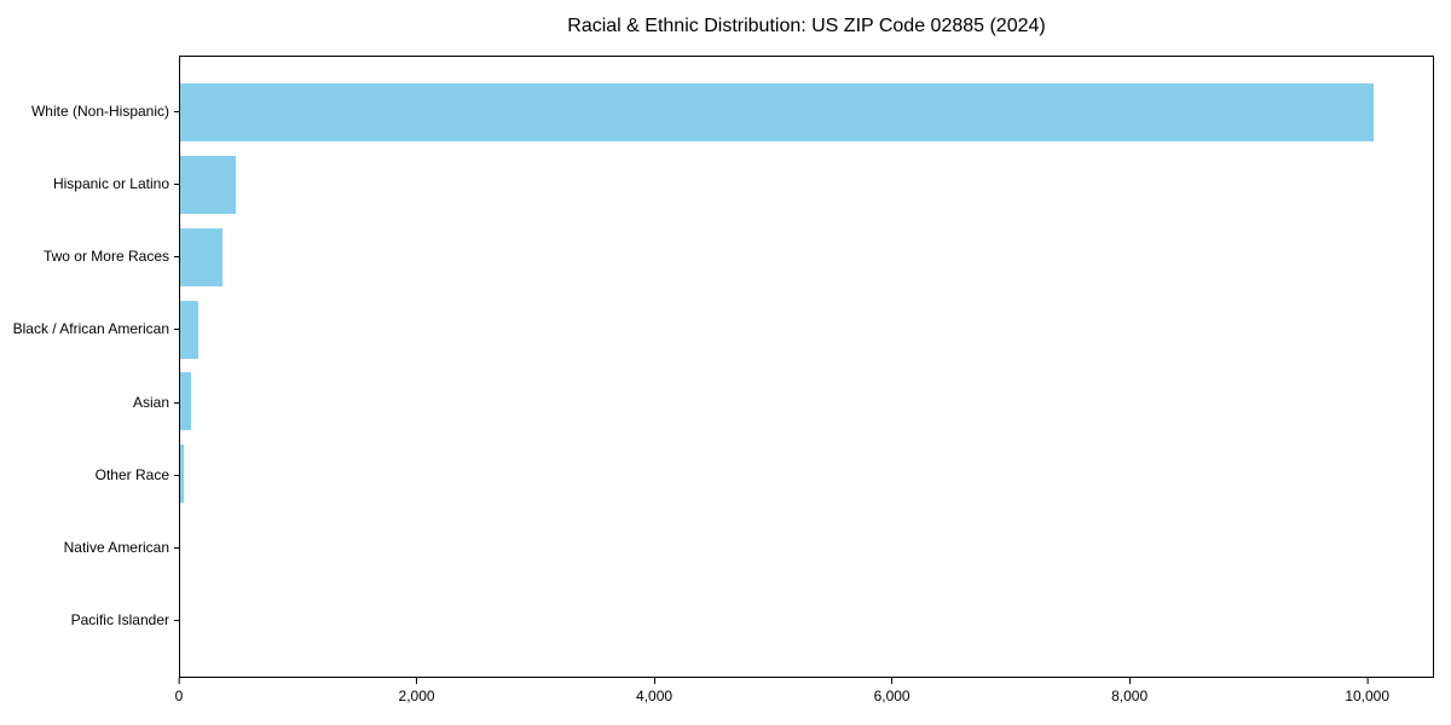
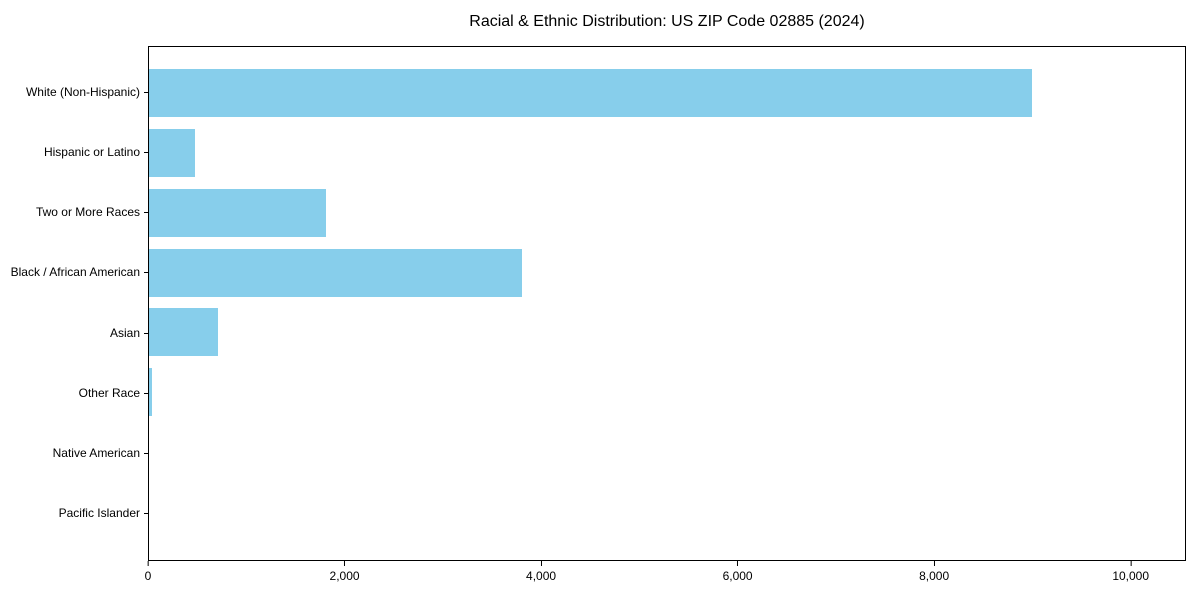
White (Non-Hispanic): 10100 -> 9000
Two or More Races: 400 -> 1800
Black / African American: 200 -> 3800
Asian: 100 -> 700
